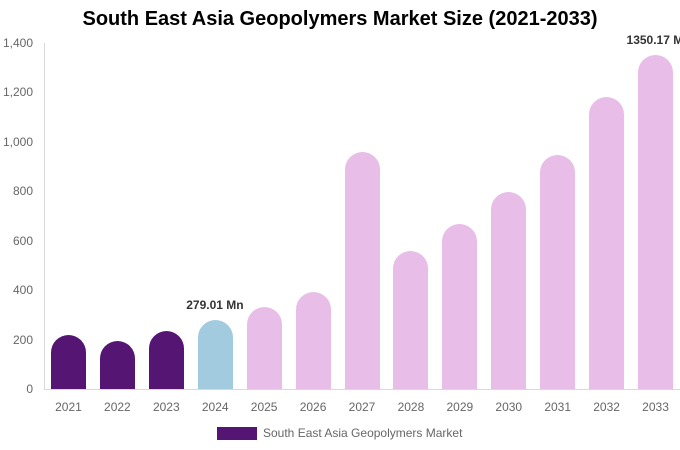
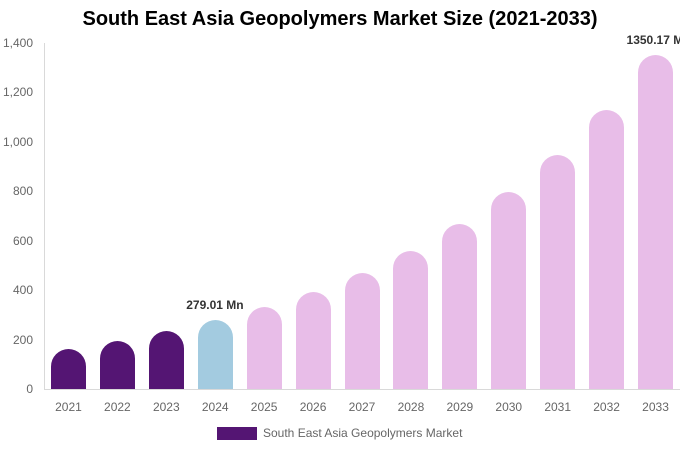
2021: 220 -> 160
2027: 960 -> 470
2032: 1180 -> 1130
